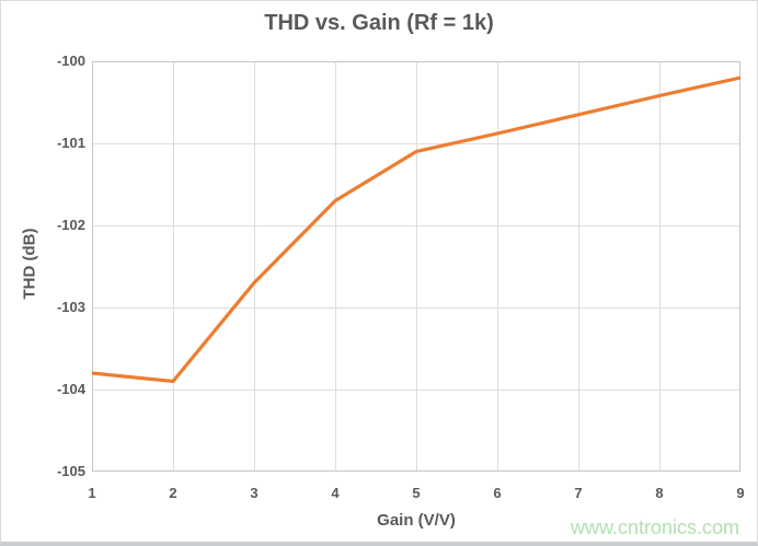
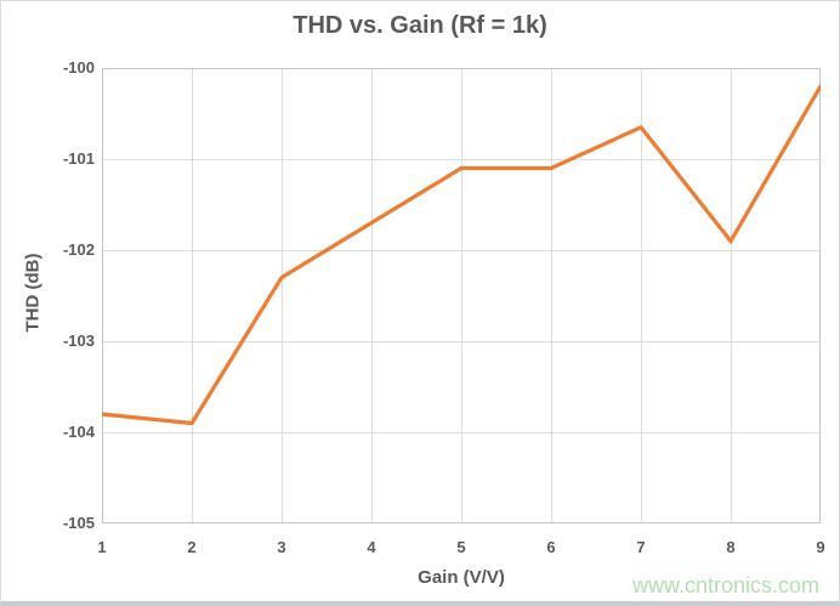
3: -102.7 -> -102.3
6: -100.9 -> -101.1
8: -100.4 -> -101.9
